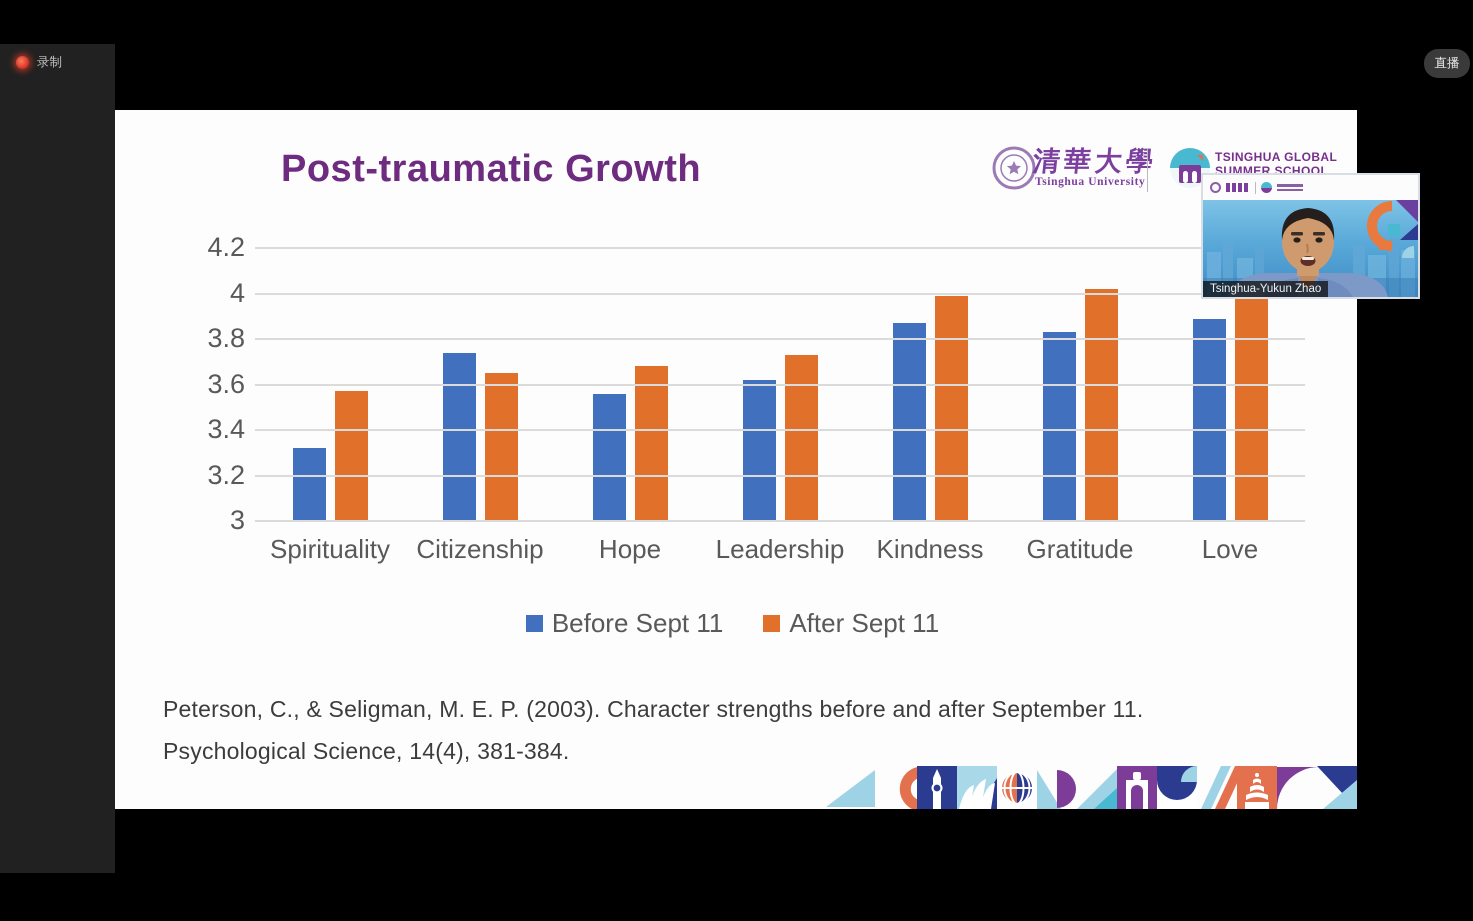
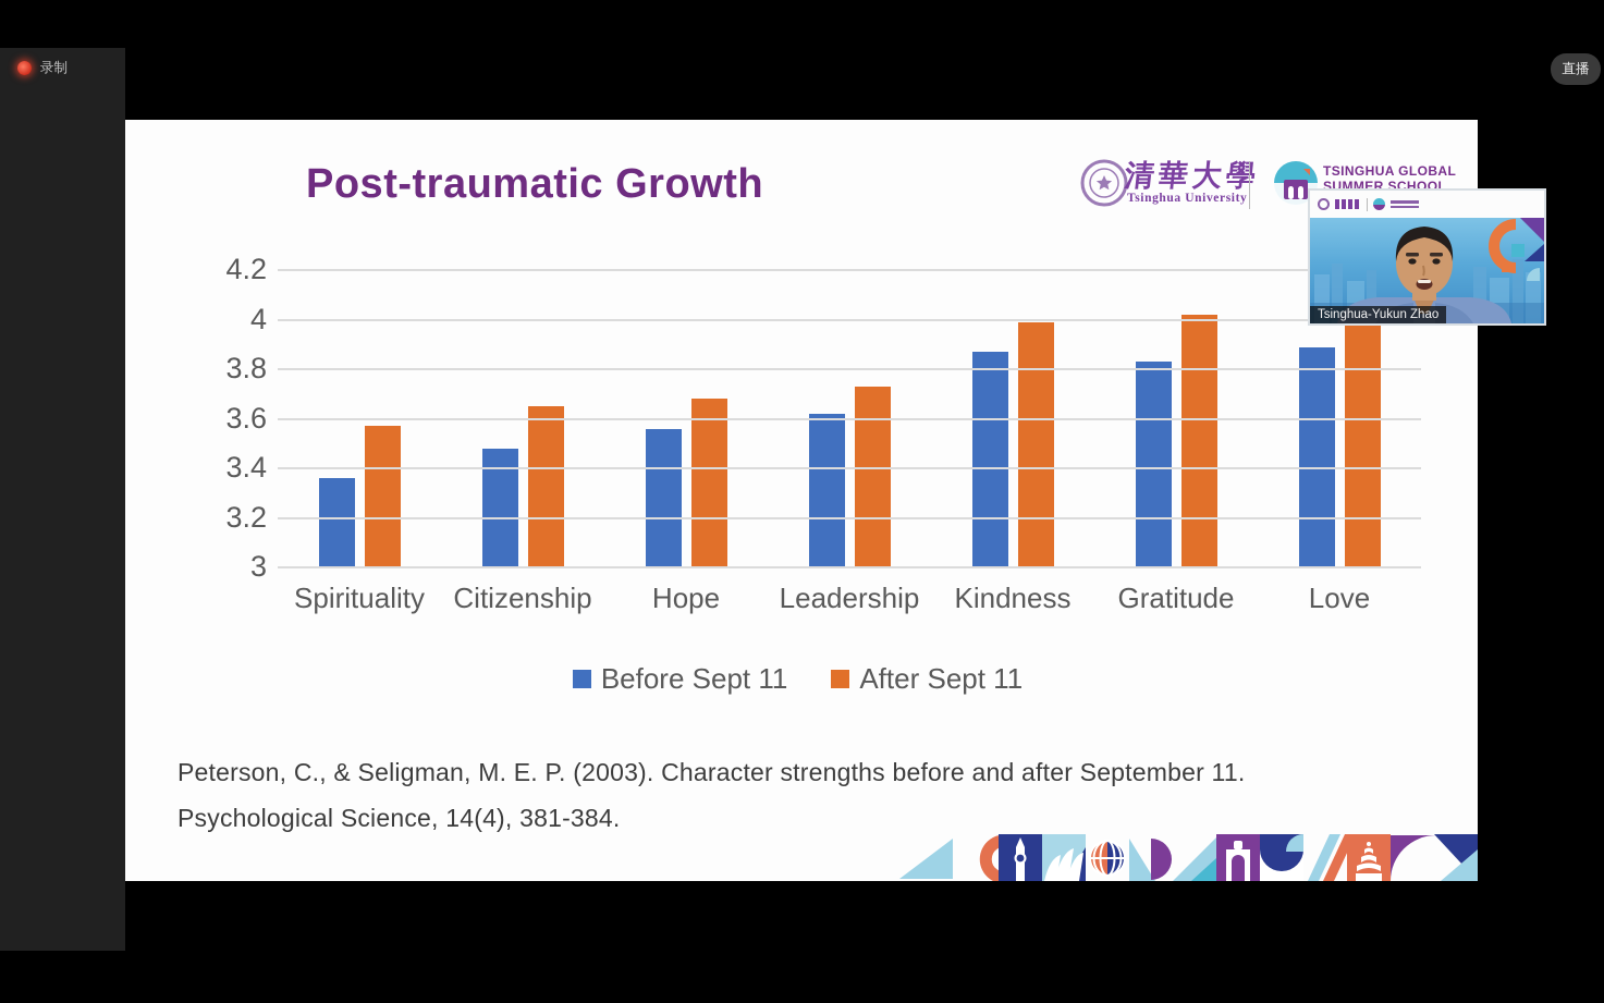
Before Sept 11/Spirituality: 3.32 -> 3.36
Before Sept 11/Citizenship: 3.74 -> 3.48
